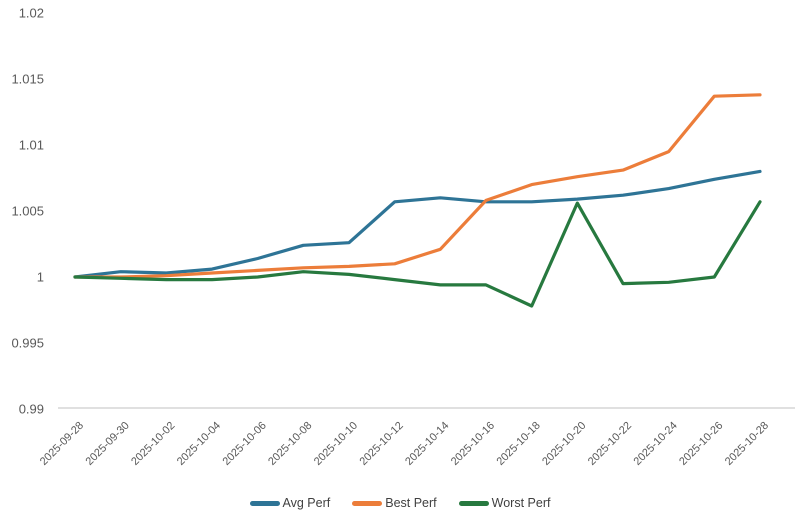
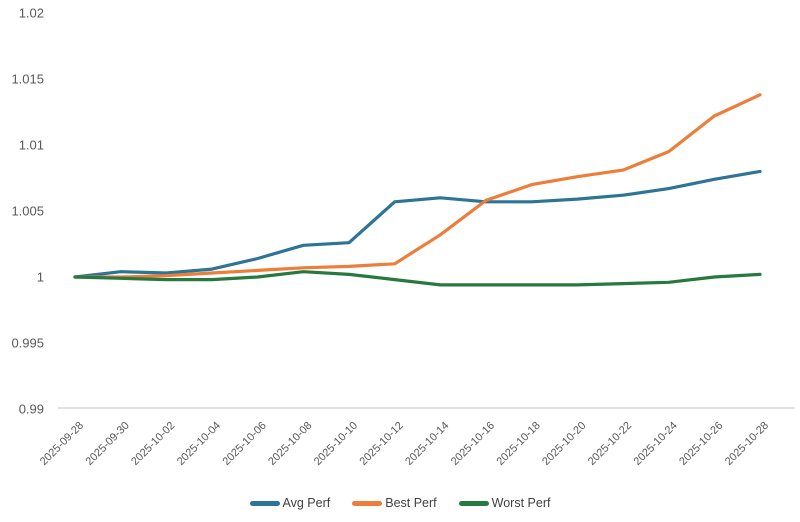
Best Perf/2025-10-14: 1.0021 -> 1.0032
Worst Perf/2025-10-18: 0.9978 -> 0.9994
Worst Perf/2025-10-20: 1.0056 -> 0.9994
Best Perf/2025-10-26: 1.0137 -> 1.0122
Worst Perf/2025-10-28: 1.0057 -> 1.0002
